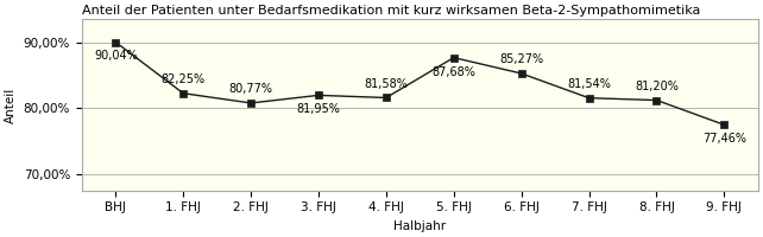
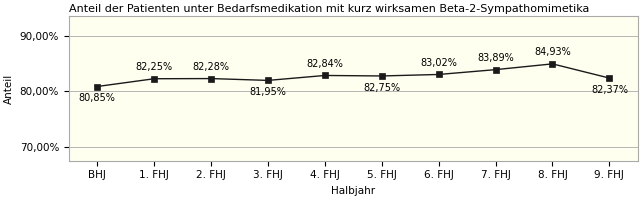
BHJ: 90,04% -> 80,85%
2. FHJ: 80,77% -> 82,28%
4. FHJ: 81,58% -> 82,84%
5. FHJ: 87,68% -> 82,75%
6. FHJ: 85,27% -> 83,02%
7. FHJ: 81,54% -> 83,89%
8. FHJ: 81,20% -> 84,93%
9. FHJ: 77,46% -> 82,37%
